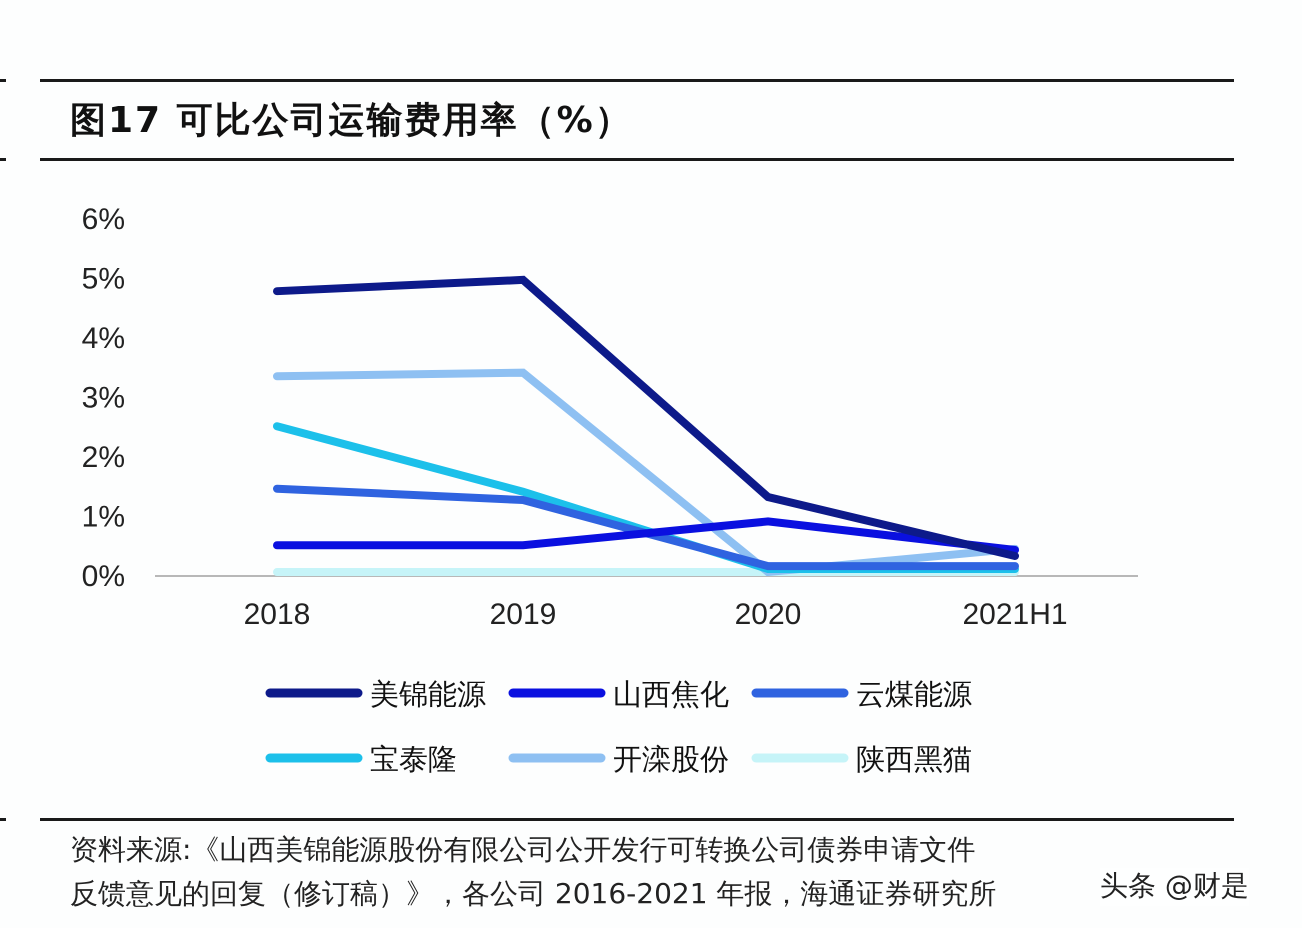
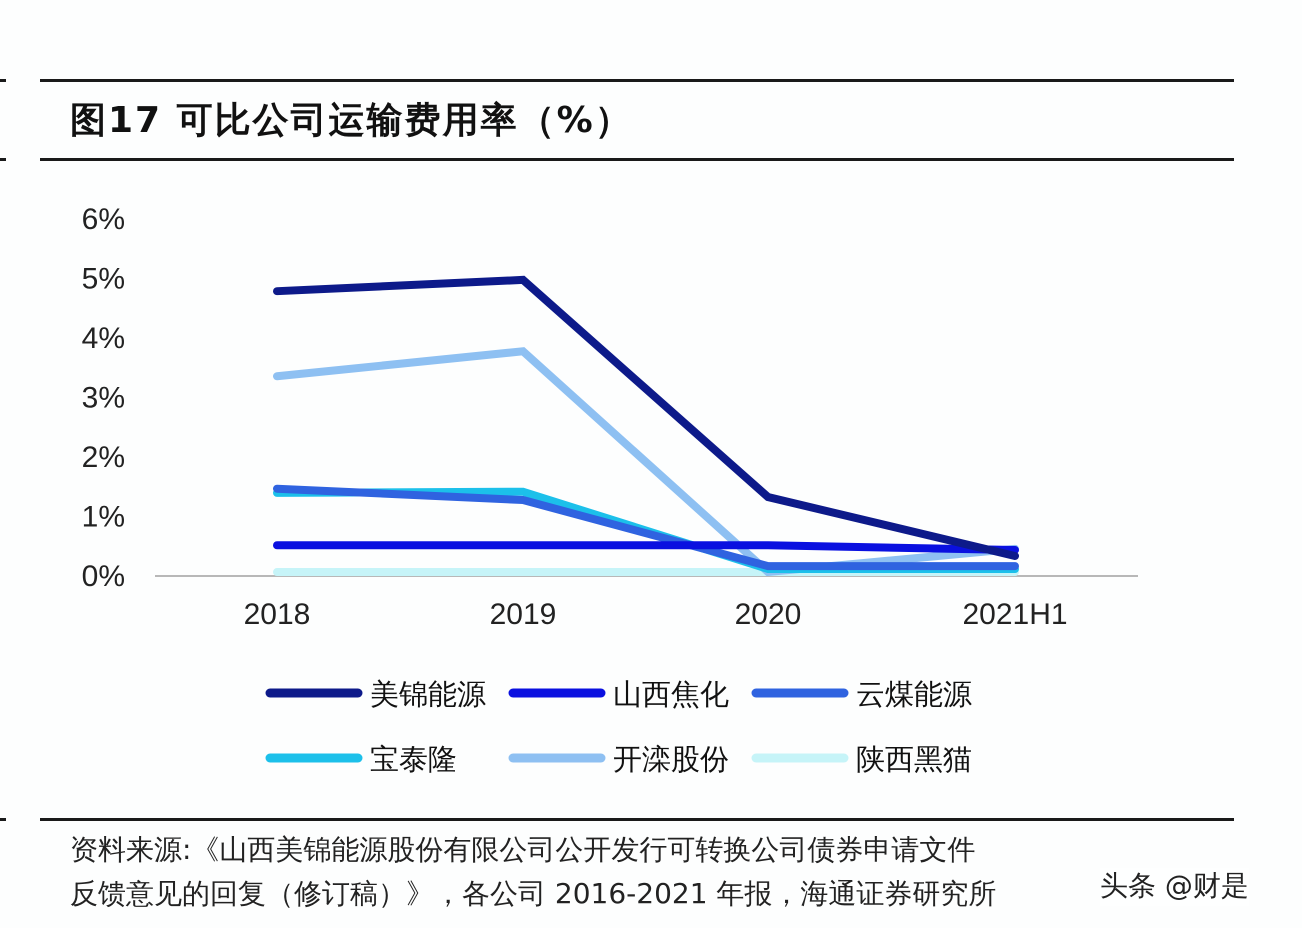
宝泰隆/2018: 2.5% -> 1.4%
开滦股份/2019: 3.4% -> 3.8%
山西焦化/2020: 0.9% -> 0.5%
